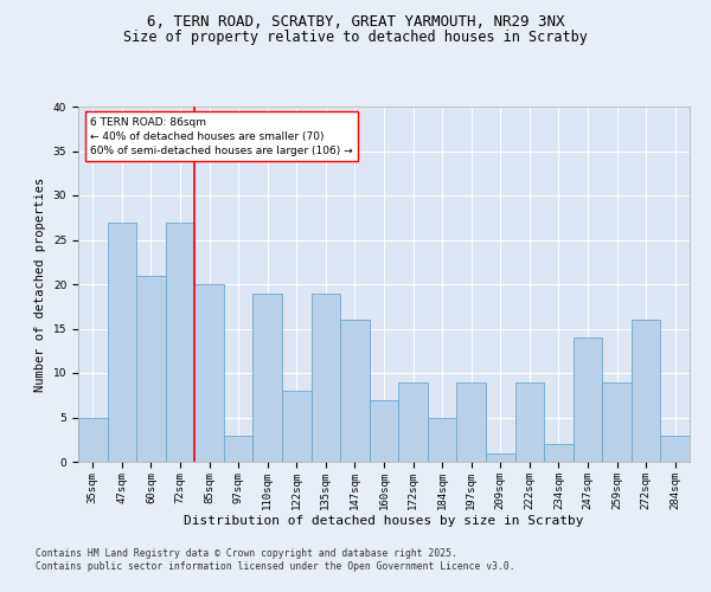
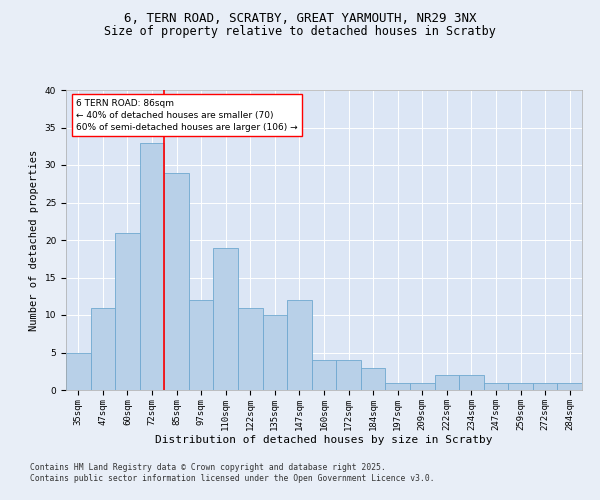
47sqm: 27 -> 11
72sqm: 27 -> 33
85sqm: 20 -> 29
97sqm: 3 -> 12
122sqm: 8 -> 11
135sqm: 19 -> 10
147sqm: 16 -> 12
160sqm: 7 -> 4
172sqm: 9 -> 4
184sqm: 5 -> 3
197sqm: 9 -> 1
222sqm: 9 -> 2
247sqm: 14 -> 1
259sqm: 9 -> 1
272sqm: 16 -> 1
284sqm: 3 -> 1
